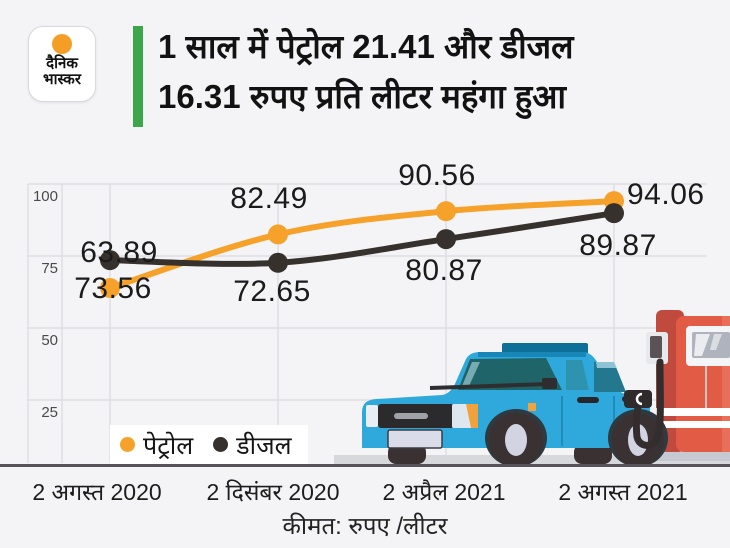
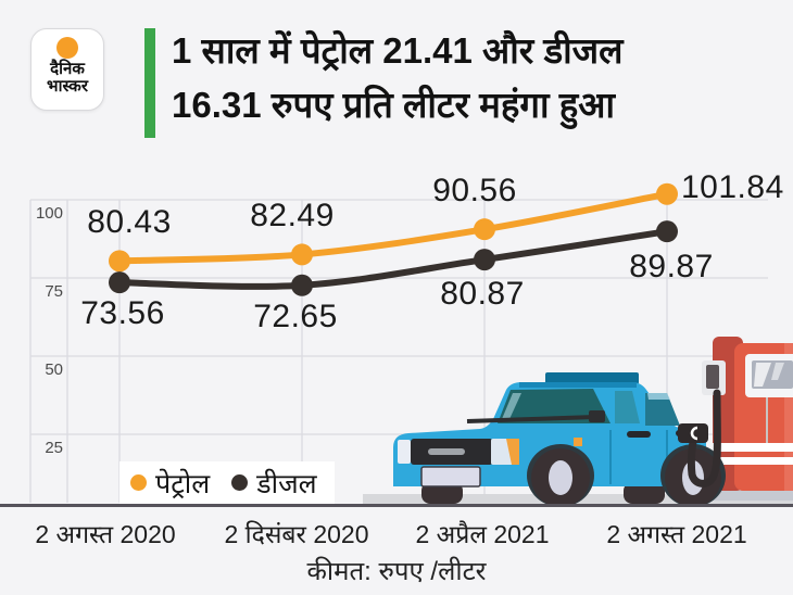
पेट्रोल/2 अगस्त 2020: 63.89 -> 80.43
पेट्रोल/2 अगस्त 2021: 94.06 -> 101.84
